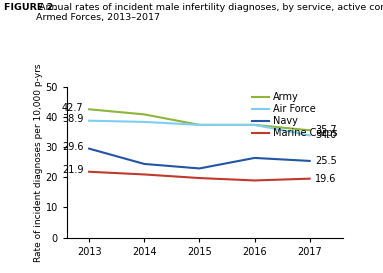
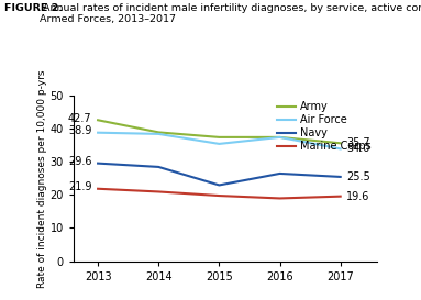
Army/2014: 41.0 -> 39.0
Navy/2014: 24.5 -> 28.5
Air Force/2015: 37.5 -> 35.5
